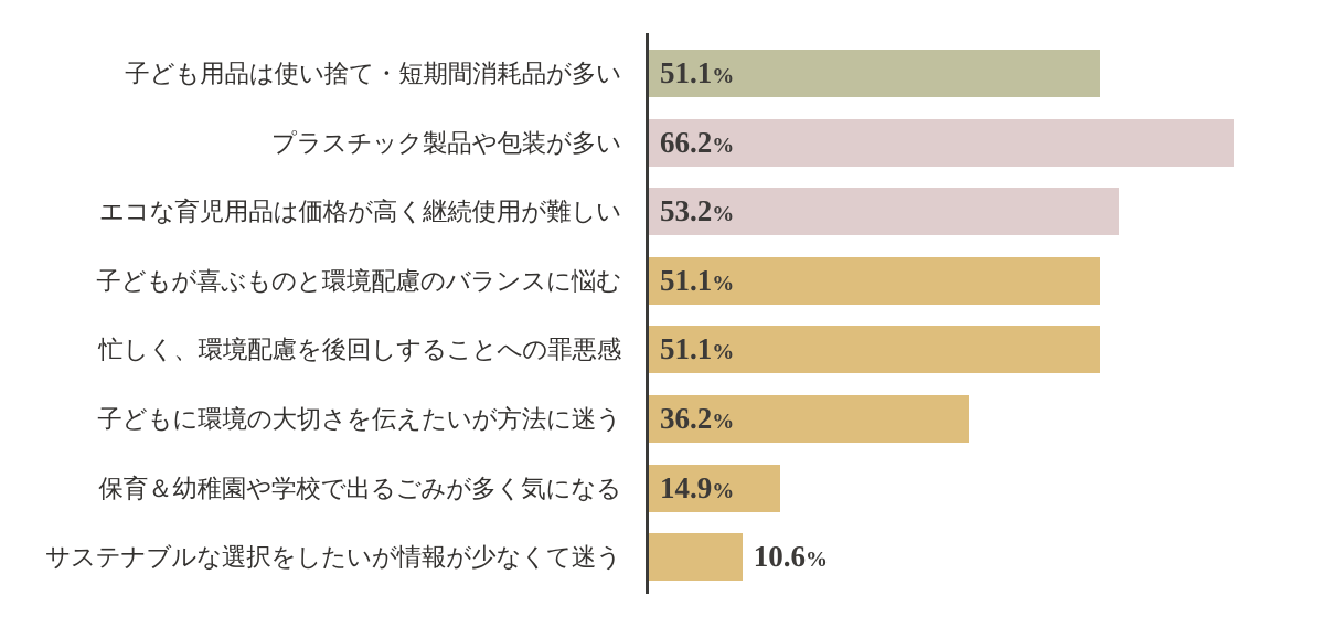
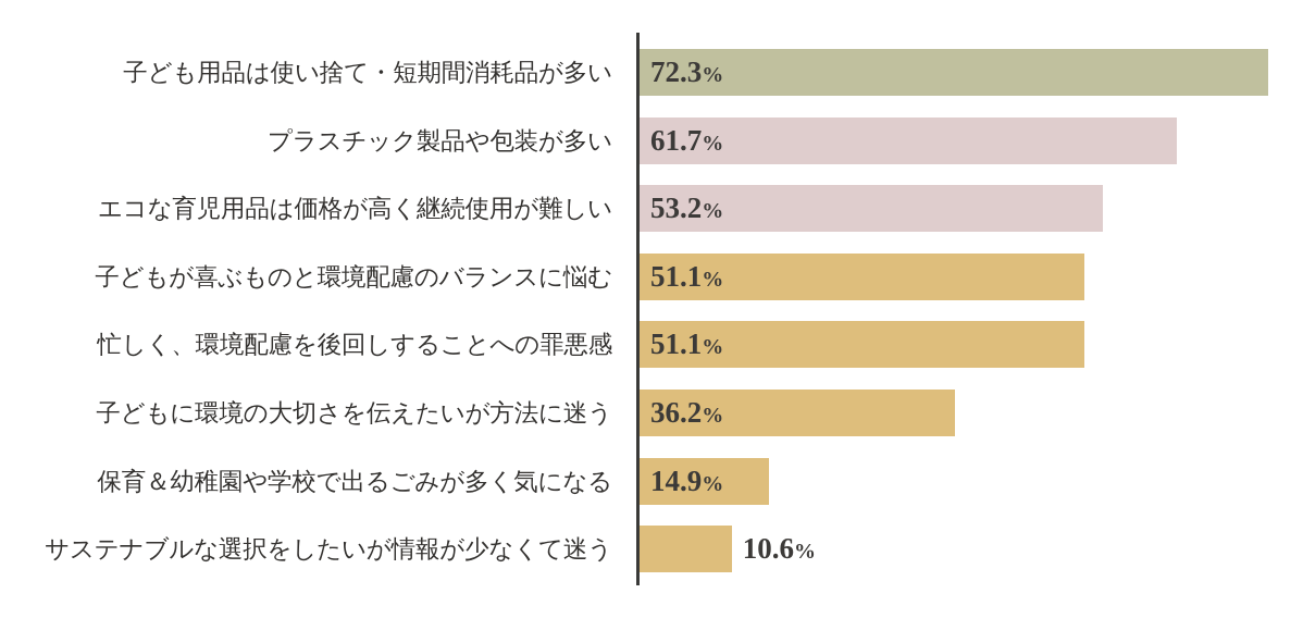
子ども用品は使い捨て・短期間消耗品が多い: 51.1 -> 72.3
プラスチック製品や包装が多い: 66.2 -> 61.7
